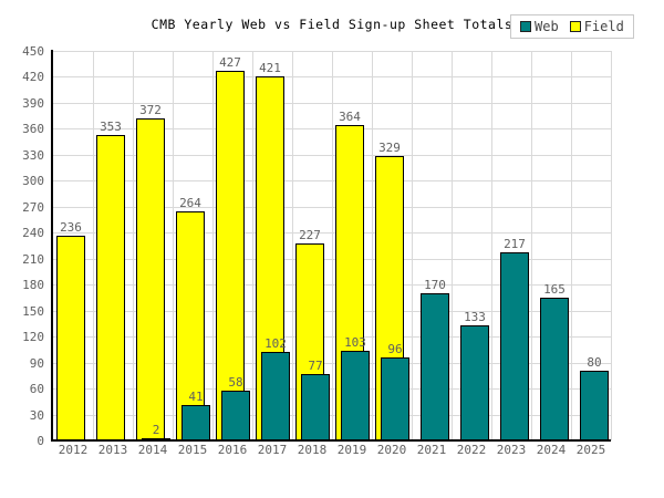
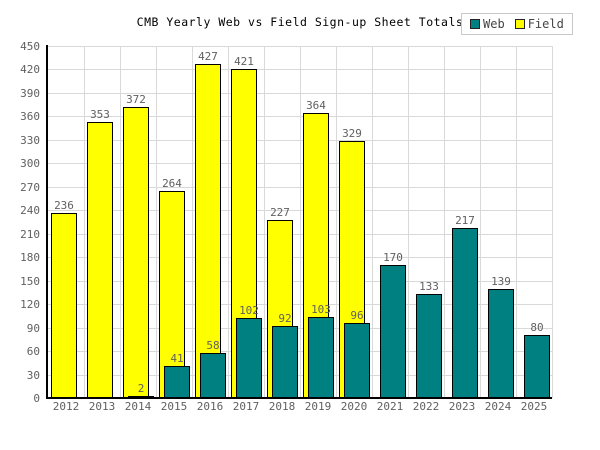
Web/2018: 77 -> 92
Web/2024: 165 -> 139
